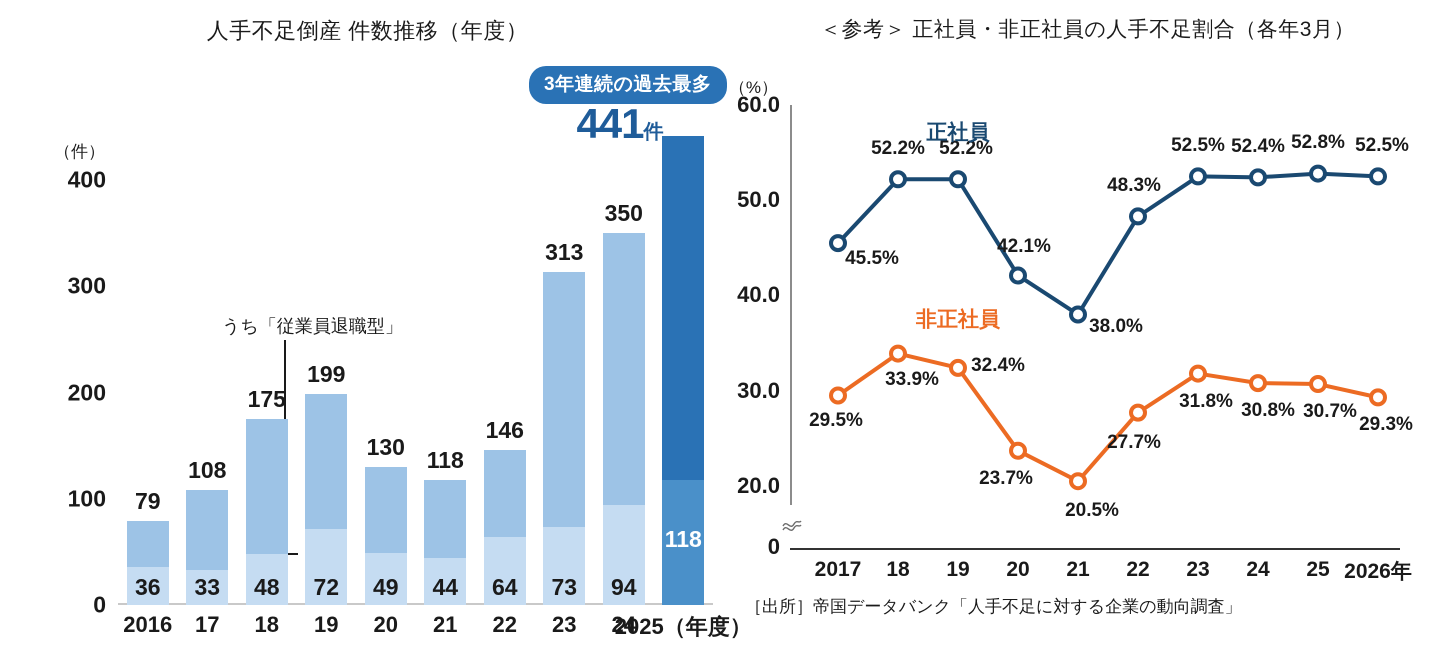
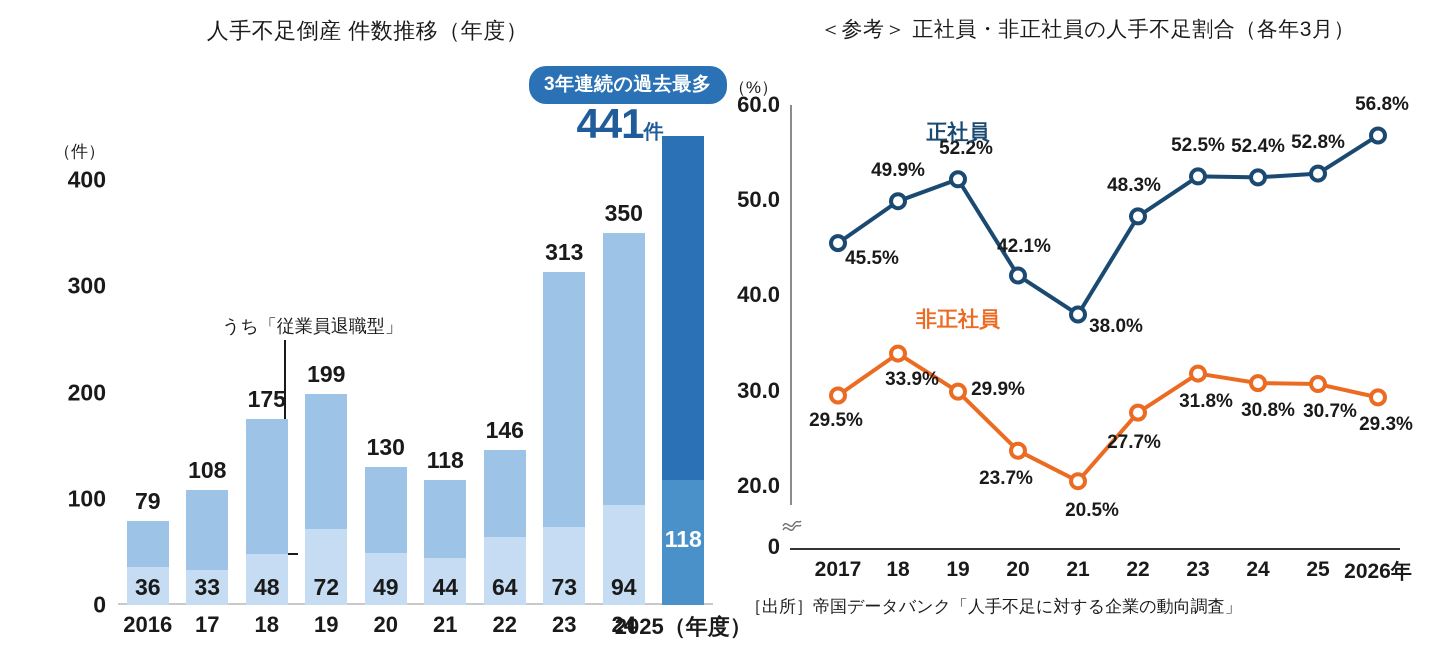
＜参考＞ 正社員・非正社員の人手不足割合（各年3月）/正社員/18: 52.2% -> 49.9%
＜参考＞ 正社員・非正社員の人手不足割合（各年3月）/非正社員/19: 32.4% -> 29.9%
＜参考＞ 正社員・非正社員の人手不足割合（各年3月）/正社員/2026年: 52.5% -> 56.8%
